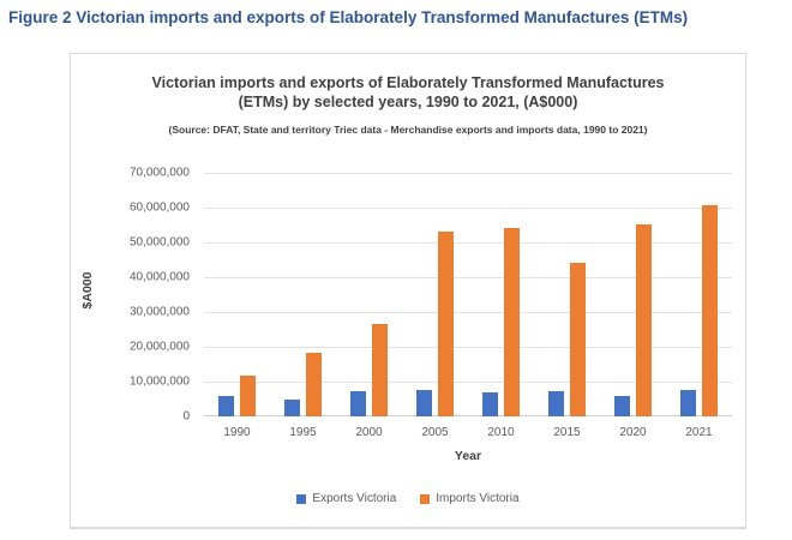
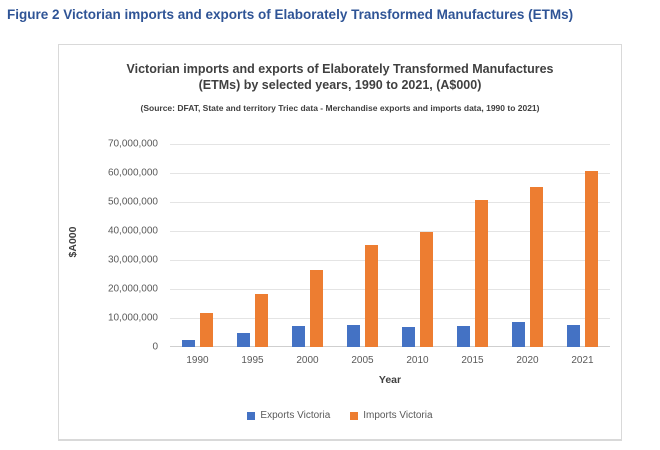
Exports Victoria/1990: 6000000 -> 2000000
Imports Victoria/2005: 53000000 -> 35000000
Imports Victoria/2010: 54000000 -> 40000000
Imports Victoria/2015: 44000000 -> 51000000
Exports Victoria/2020: 6000000 -> 9000000
